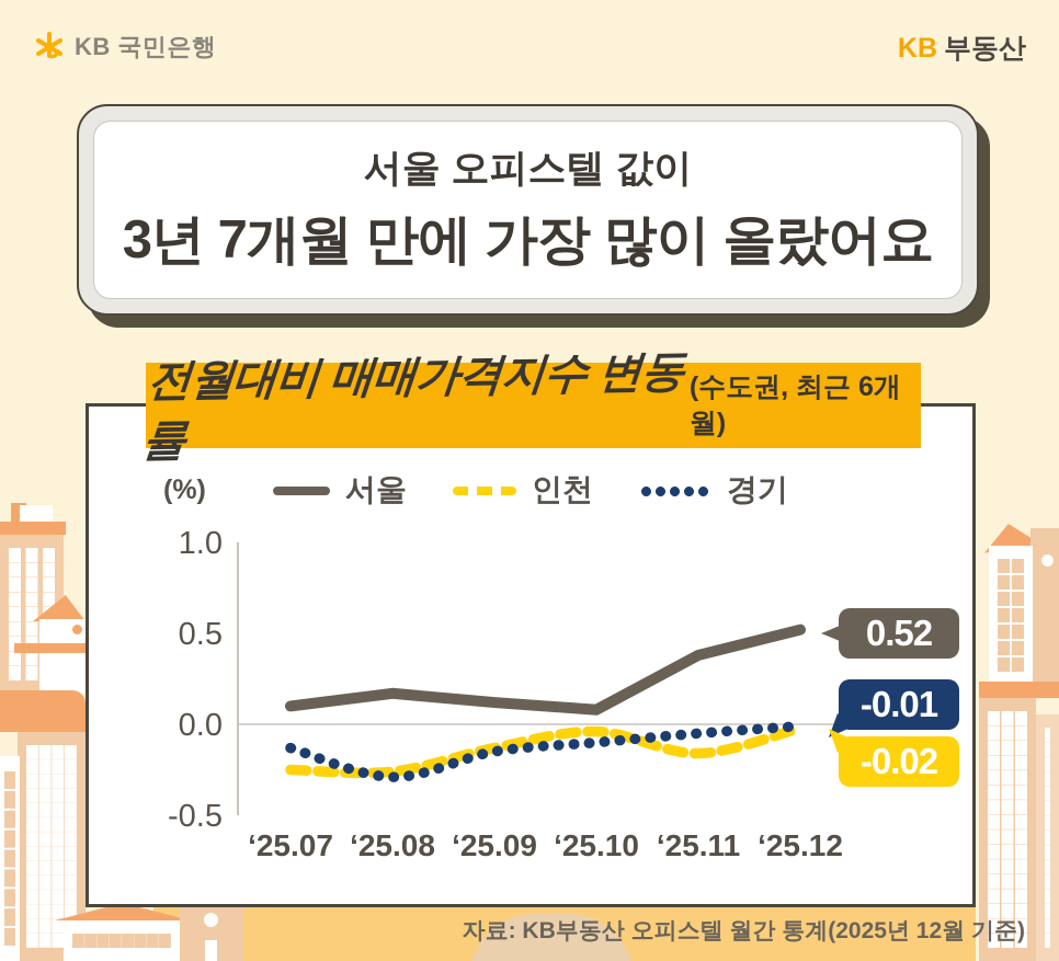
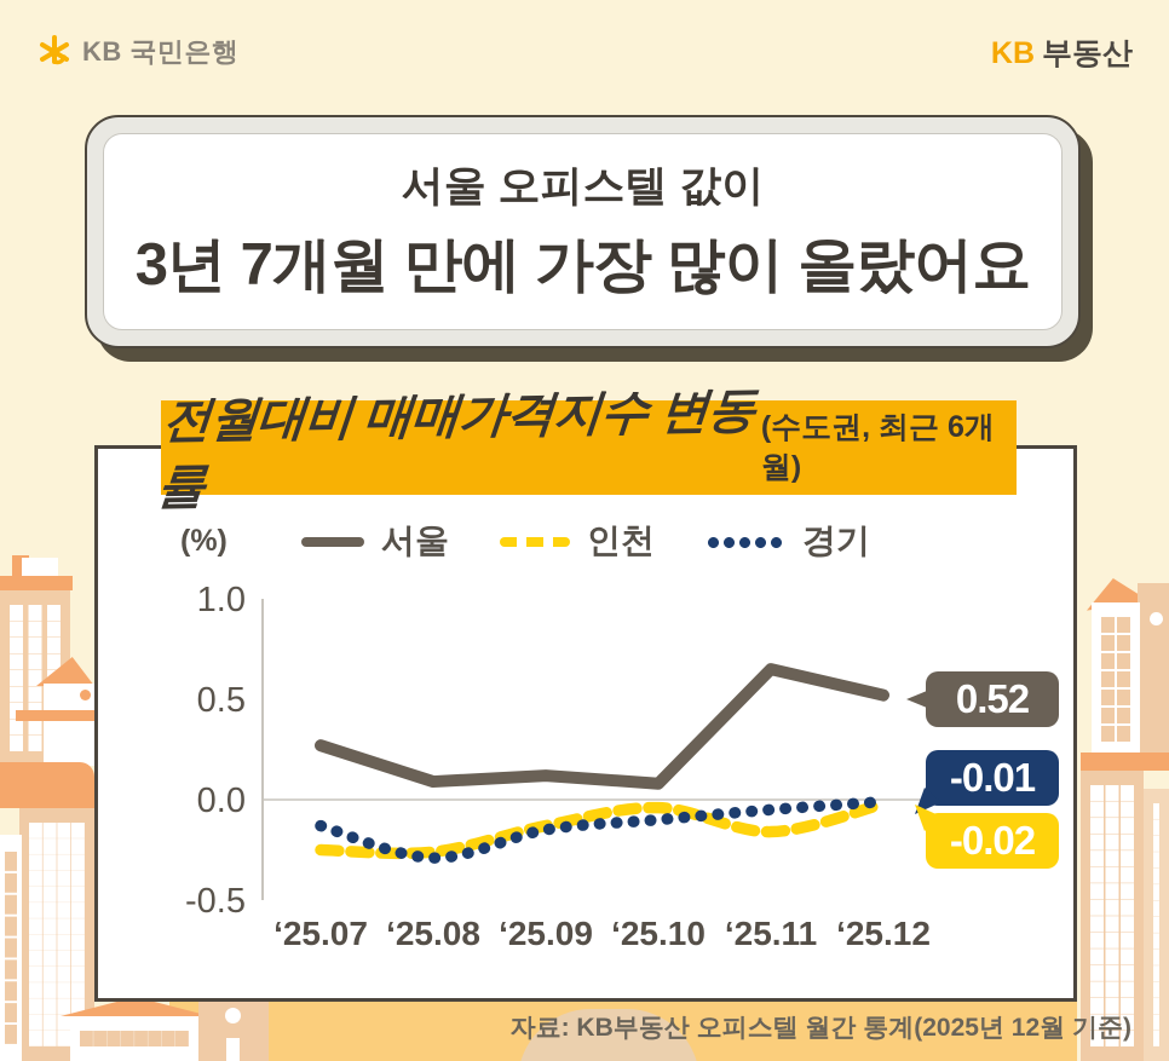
서울/‘25.07: 0.10 -> 0.27
서울/‘25.08: 0.17 -> 0.09
서울/‘25.11: 0.38 -> 0.65
